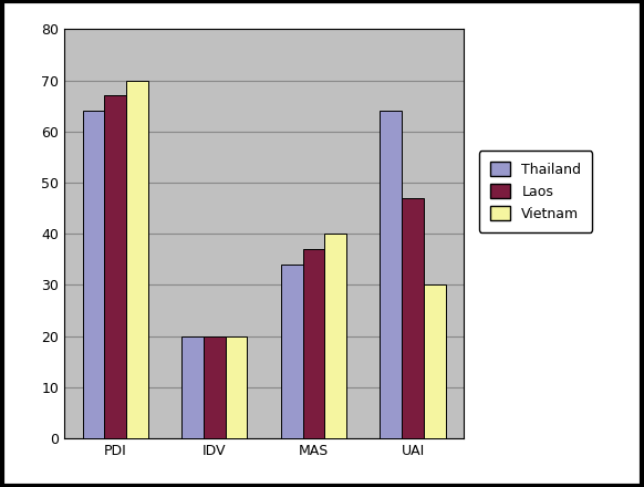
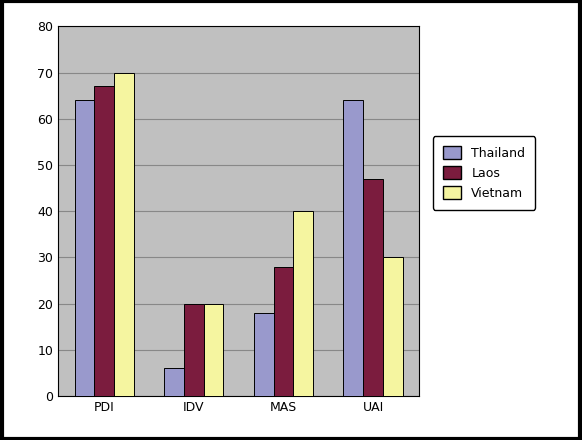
Thailand/IDV: 20 -> 6
Thailand/MAS: 34 -> 18
Laos/MAS: 37 -> 28
